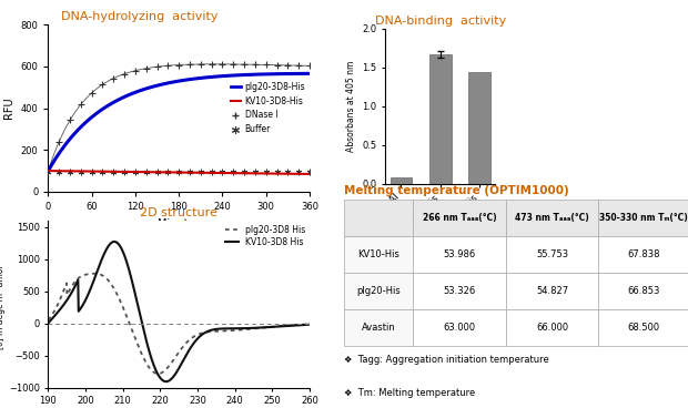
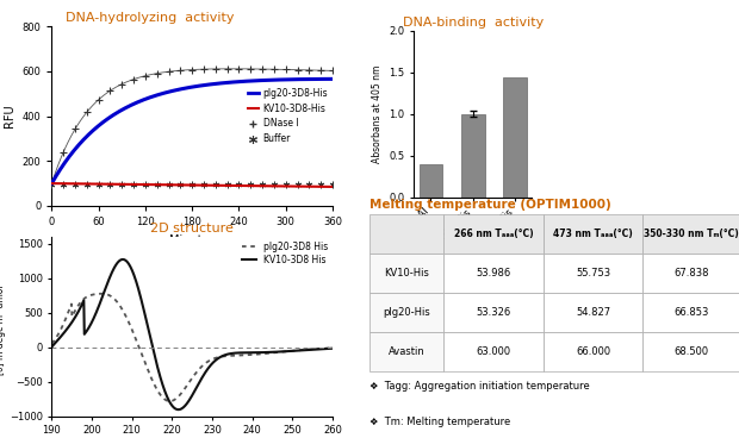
DNA-binding activity/No prot. Al: 0.08 -> 0.40
DNA-binding activity/Plg20-His: 1.67 -> 1.00
